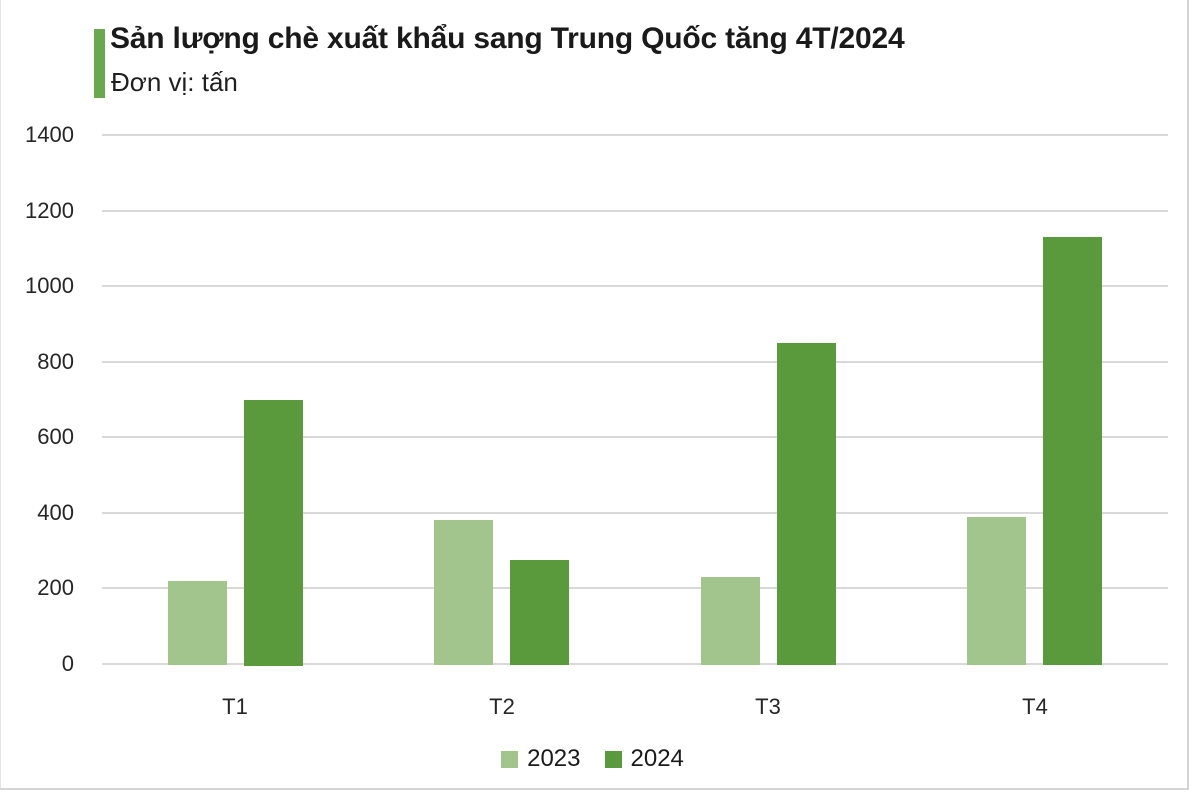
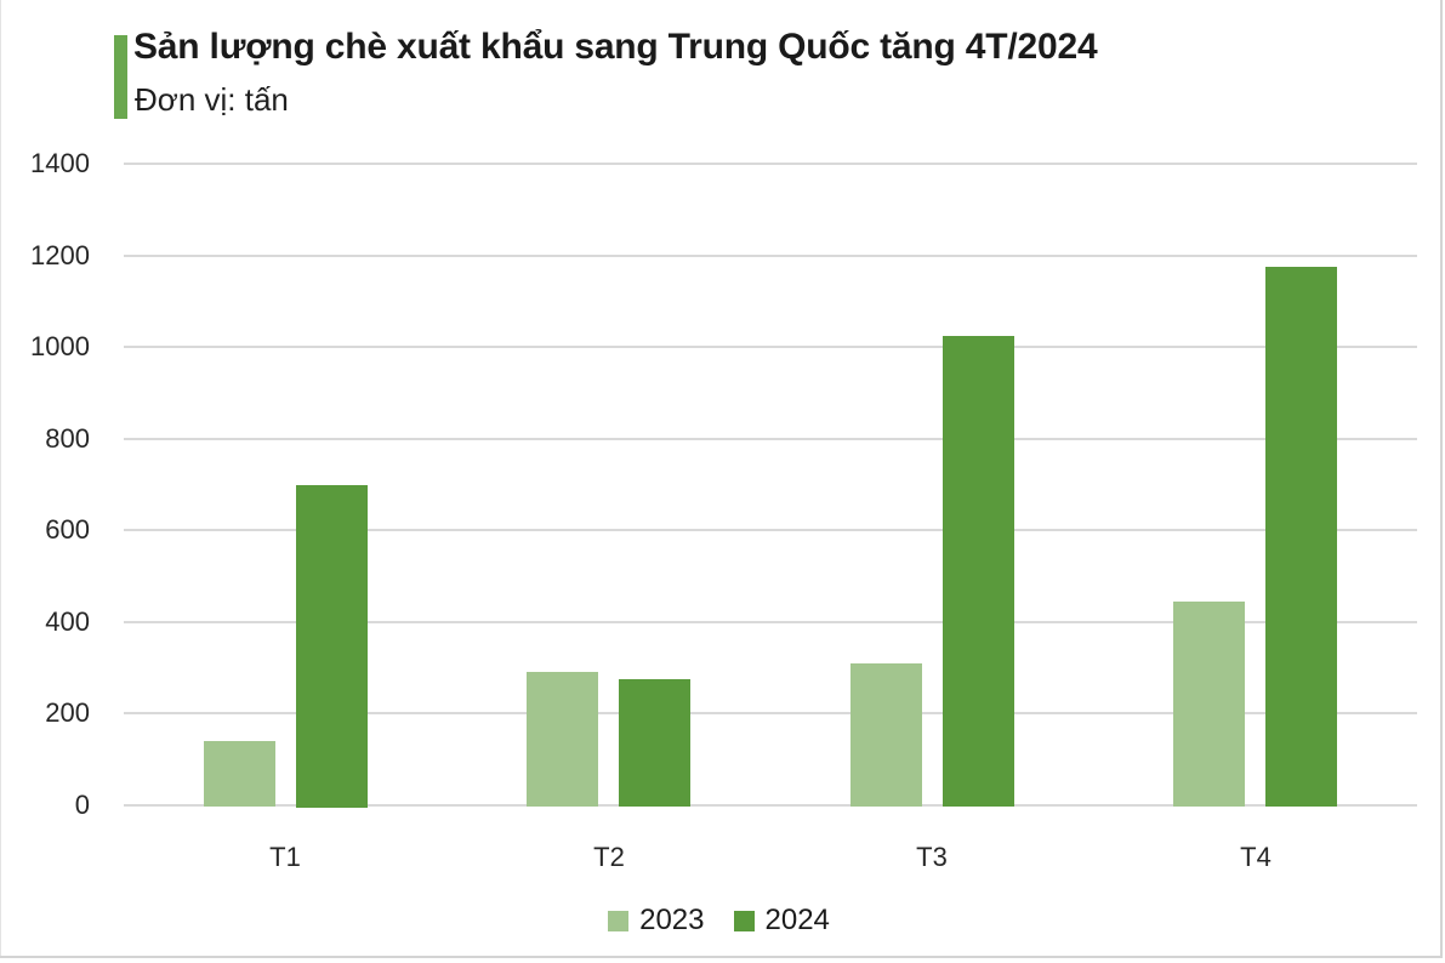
2023/T1: 220 -> 140
2023/T2: 380 -> 290
2023/T3: 230 -> 310
2024/T3: 850 -> 1020
2023/T4: 390 -> 440
2024/T4: 1130 -> 1180
